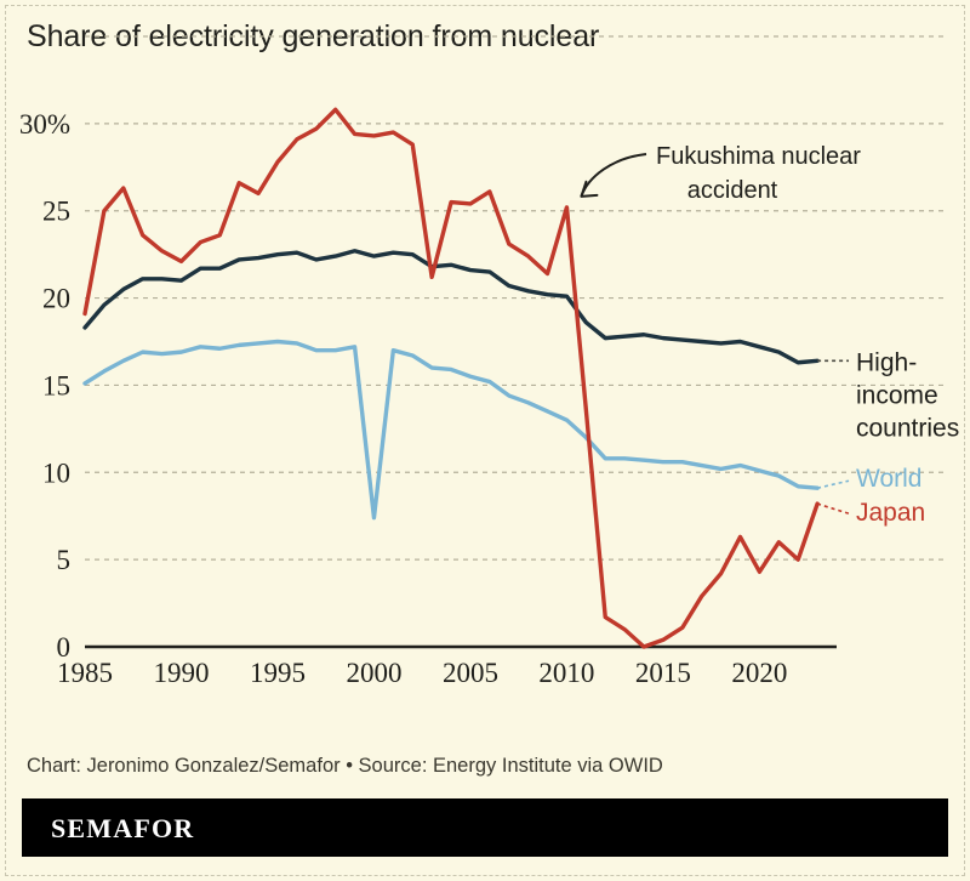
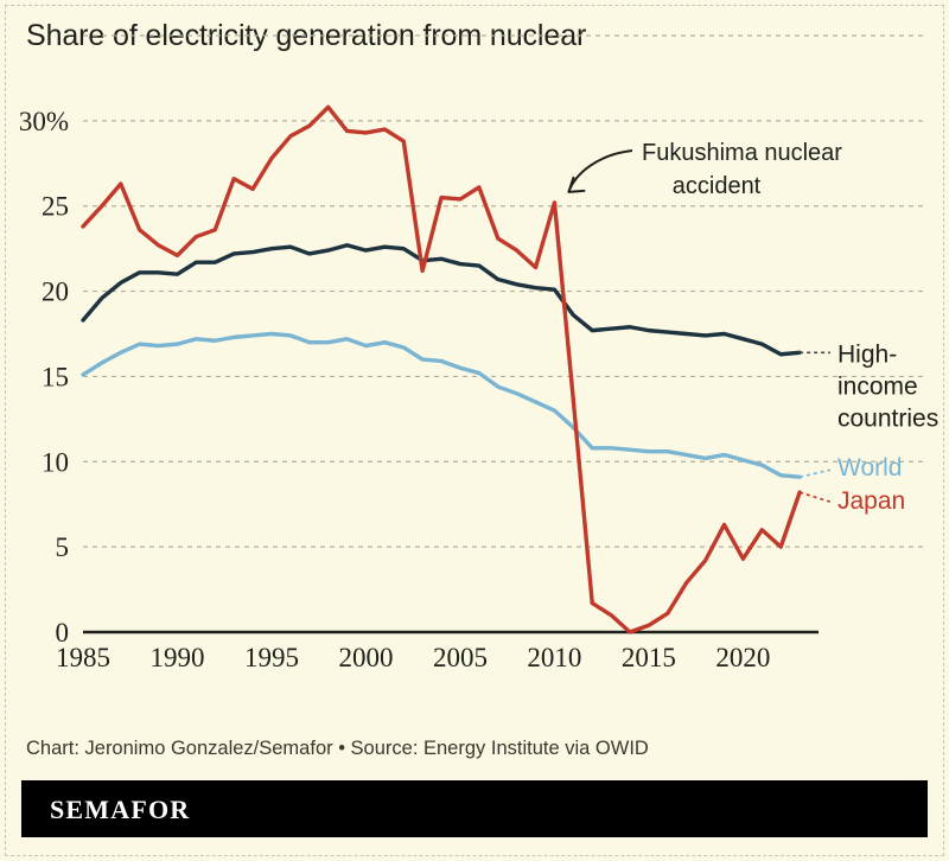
Japan/1985: 19.1% -> 23.8%
World/2000: 7.4% -> 16.8%
